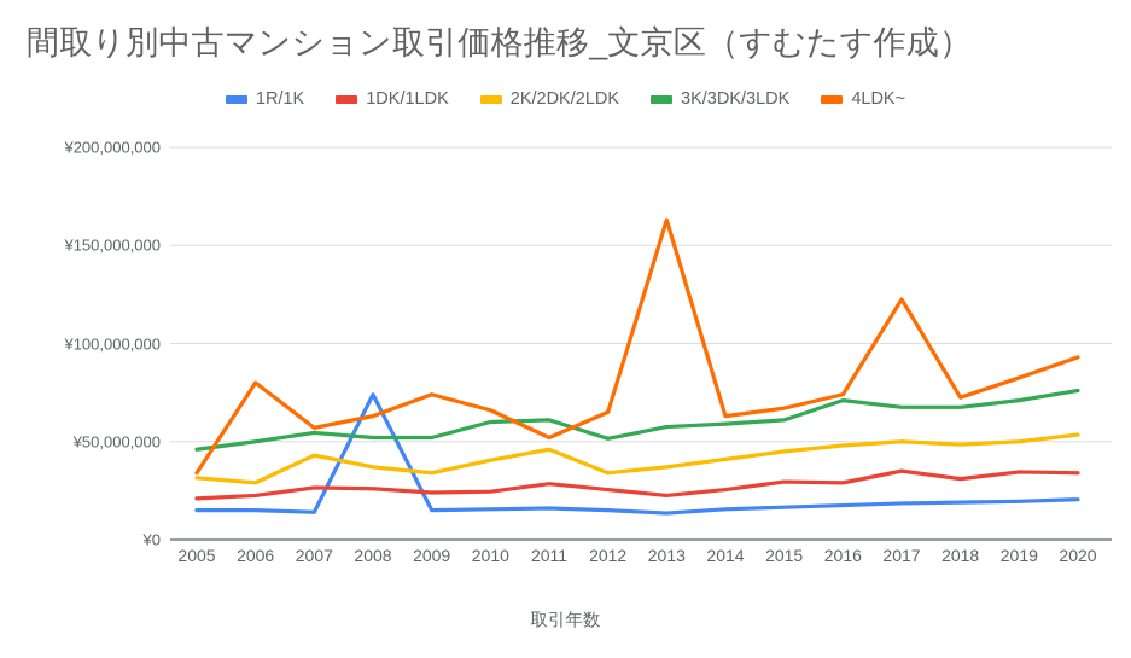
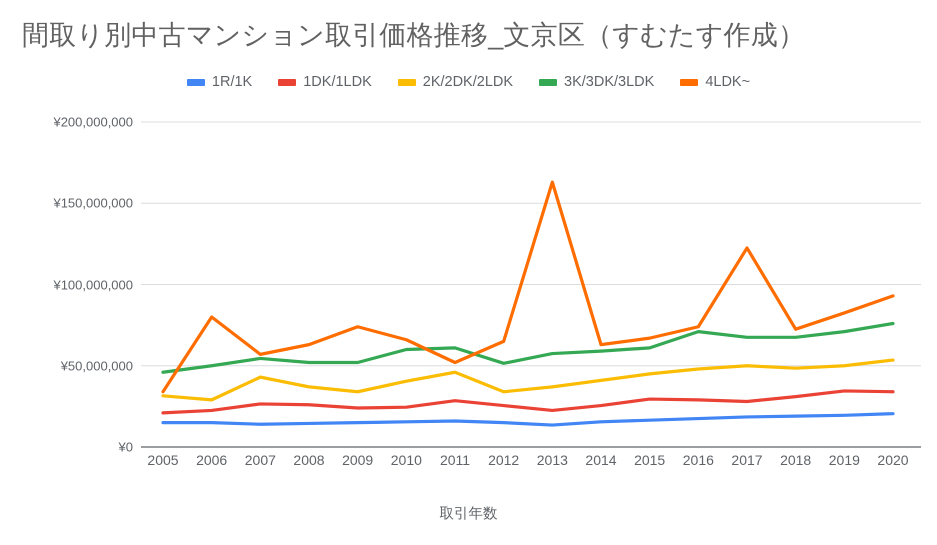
1R/1K/2008: ¥74000000 -> ¥14000000
1DK/1LDK/2017: ¥35000000 -> ¥28000000
